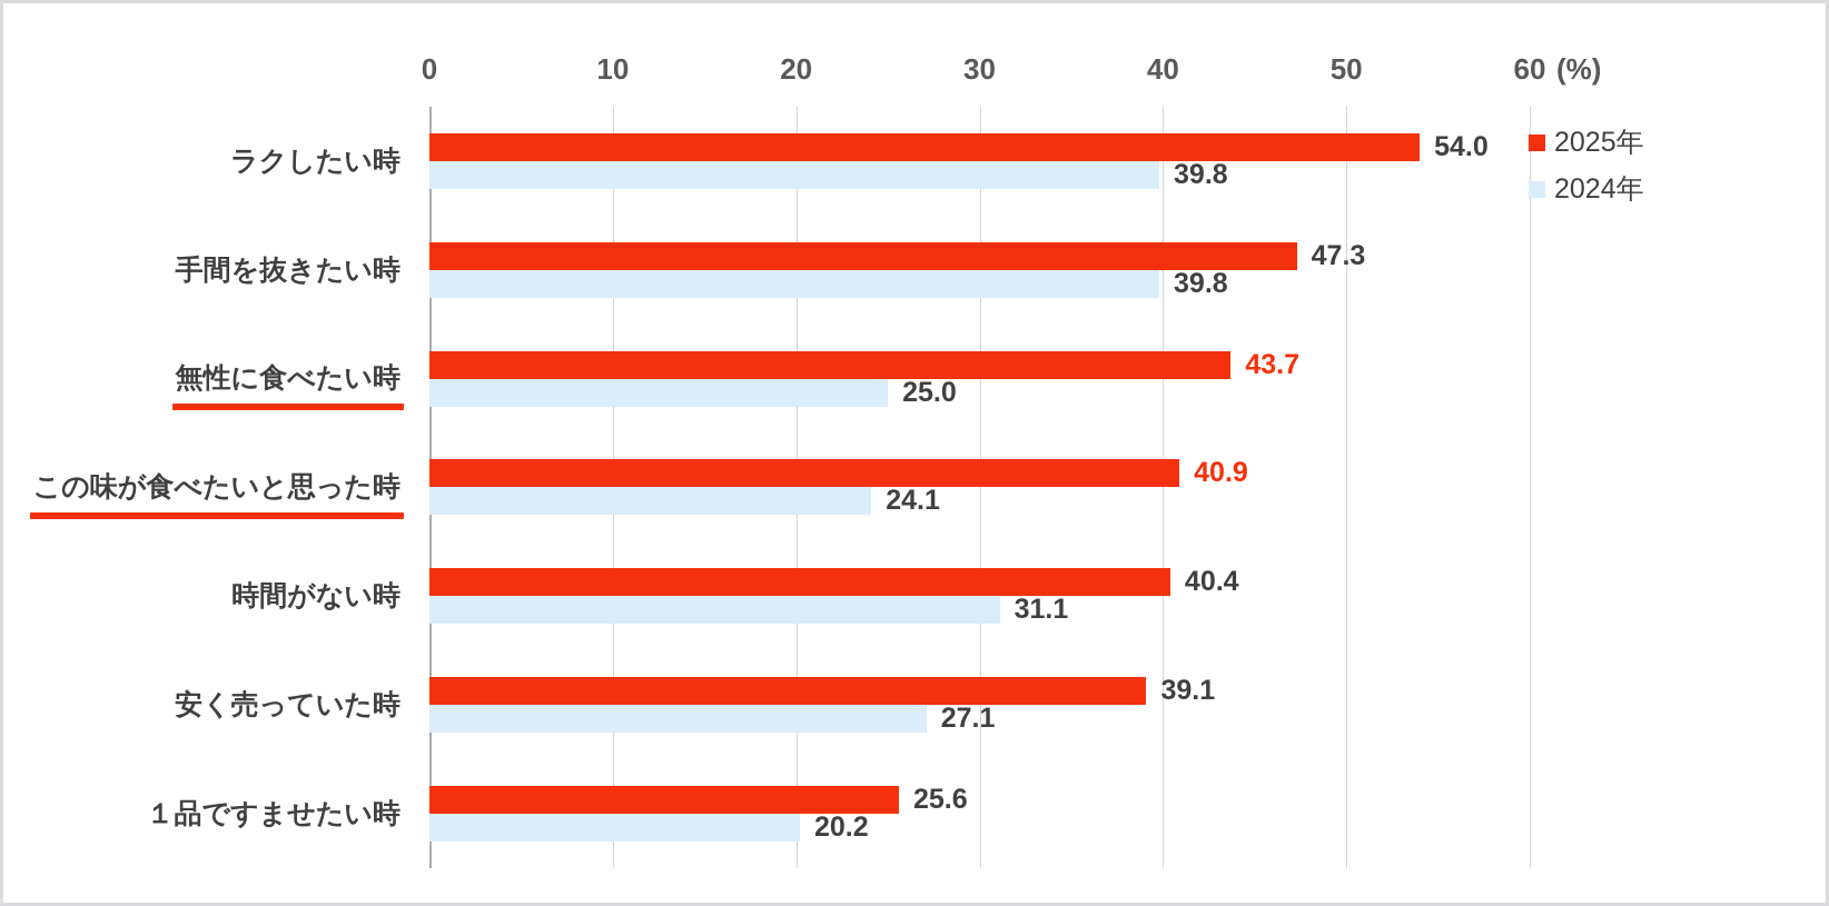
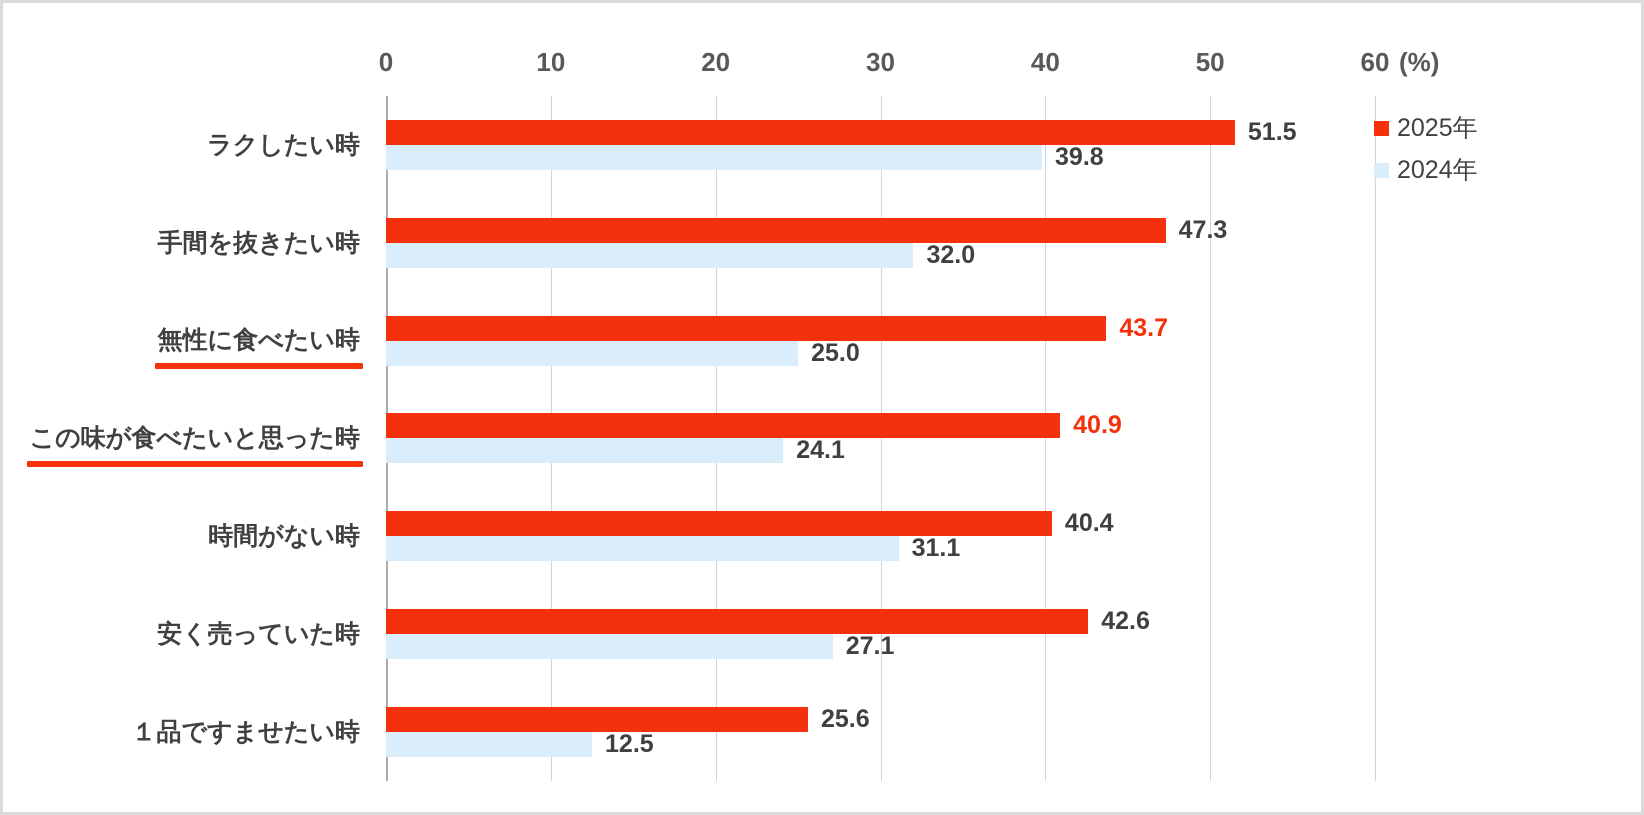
2025年/ラクしたい時: 54.0 -> 51.5
2024年/手間を抜きたい時: 39.8 -> 32.0
2025年/安く売っていた時: 39.1 -> 42.6
2024年/１品ですませたい時: 20.2 -> 12.5
